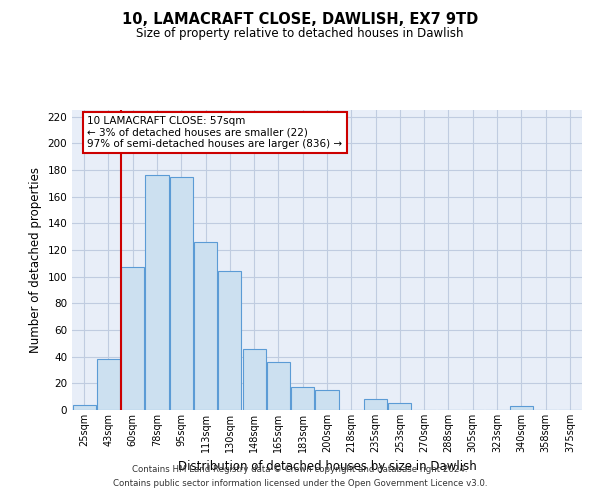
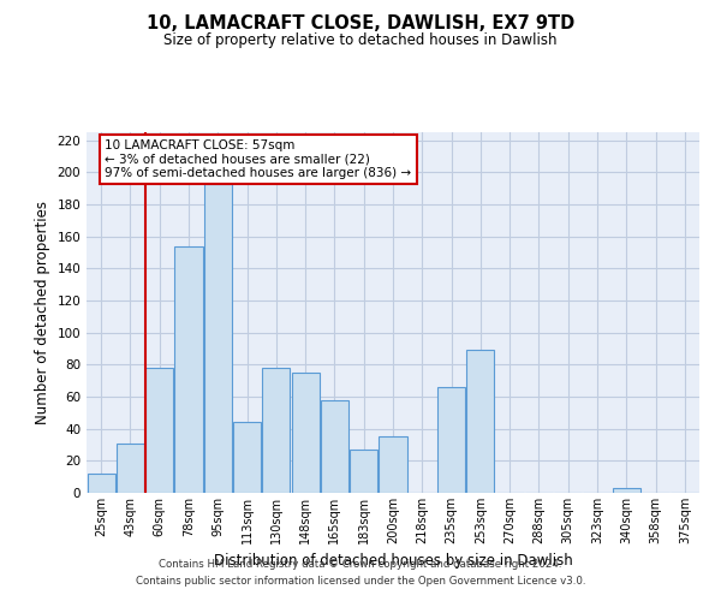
25sqm: 4 -> 12
43sqm: 38 -> 31
60sqm: 107 -> 78
78sqm: 176 -> 154
95sqm: 175 -> 193
113sqm: 126 -> 44
130sqm: 104 -> 78
148sqm: 46 -> 75
165sqm: 36 -> 58
183sqm: 17 -> 27
200sqm: 15 -> 35
235sqm: 8 -> 66
253sqm: 5 -> 89
